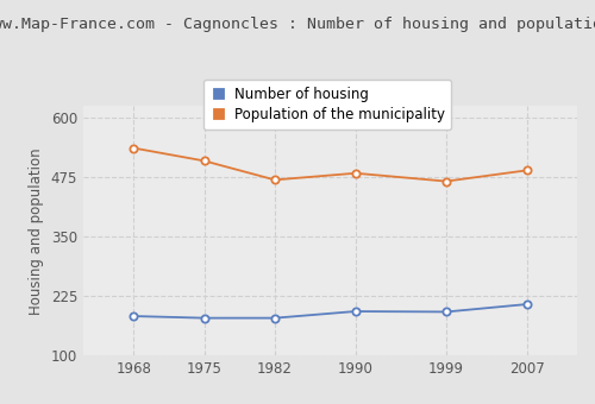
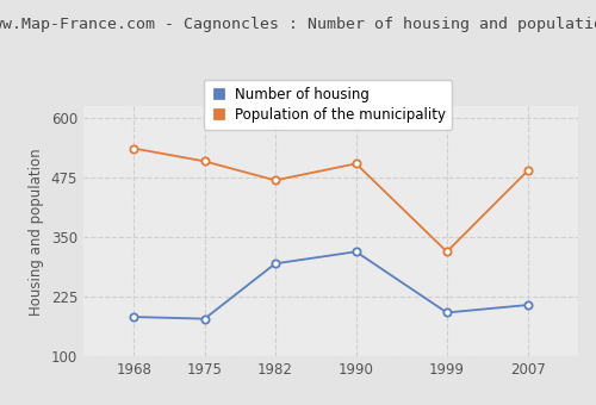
Number of housing/1982: 179 -> 295
Number of housing/1990: 193 -> 320
Population of the municipality/1990: 484 -> 505
Population of the municipality/1999: 467 -> 320
